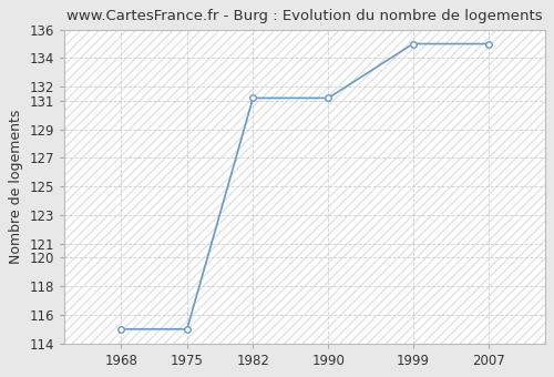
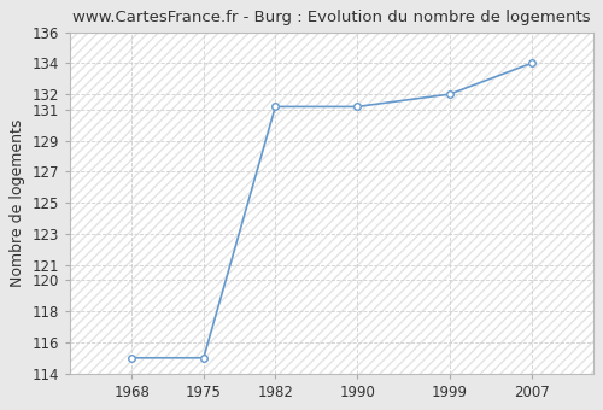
1999: 135.0 -> 132.0
2007: 135.0 -> 134.0
